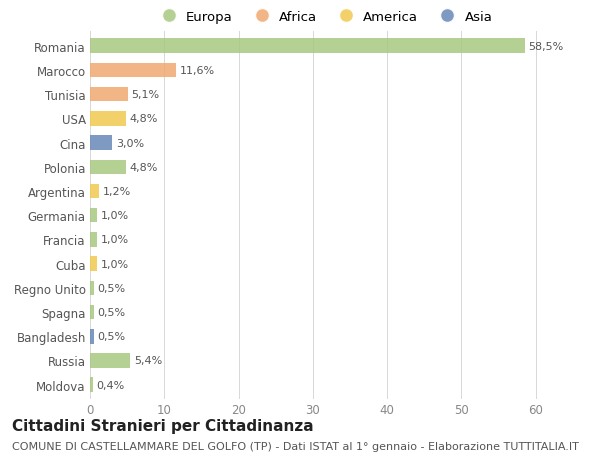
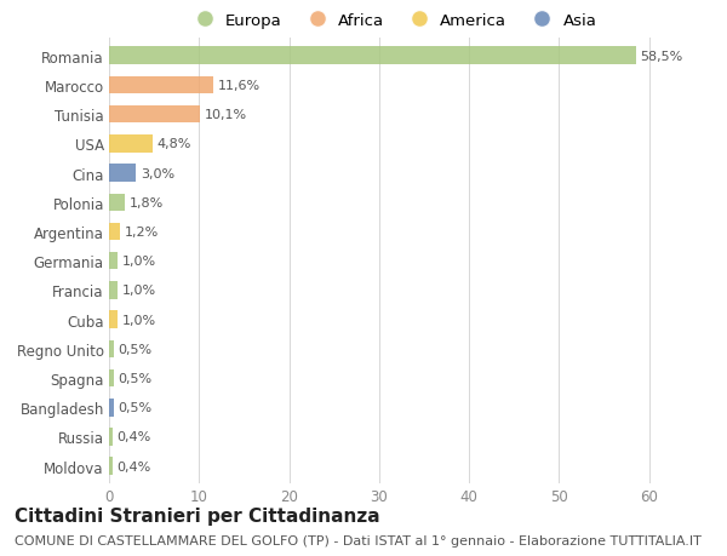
Tunisia: 5,1% -> 10,1%
Polonia: 4,8% -> 1,8%
Russia: 5,4% -> 0,4%
